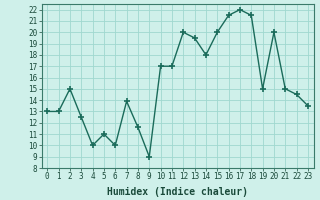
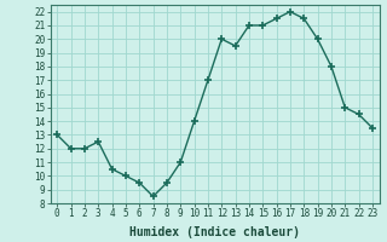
1: 13.0 -> 12.0
2: 15.0 -> 12.0
4: 10.0 -> 10.5
5: 11.0 -> 10.0
6: 10.0 -> 9.5
7: 13.9 -> 8.5
8: 11.6 -> 9.5
9: 9.0 -> 11.0
10: 17.0 -> 14.0
14: 18.0 -> 21.0
15: 20.0 -> 21.0
19: 15.0 -> 20.0
20: 20.0 -> 18.0
